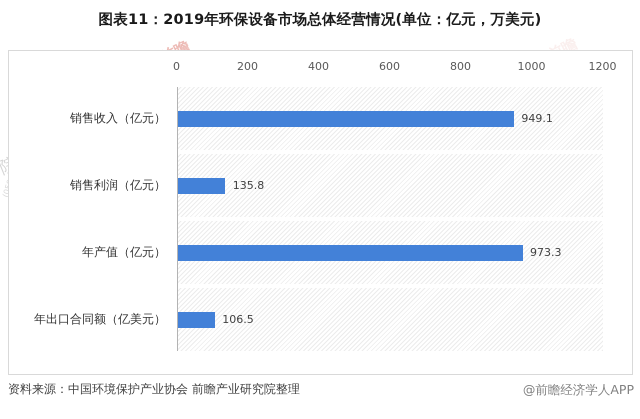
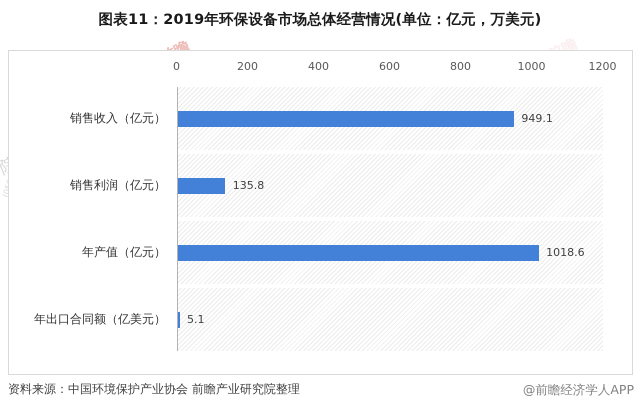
年产值（亿元）: 973.3 -> 1018.6
年出口合同额（亿美元）: 106.5 -> 5.1
